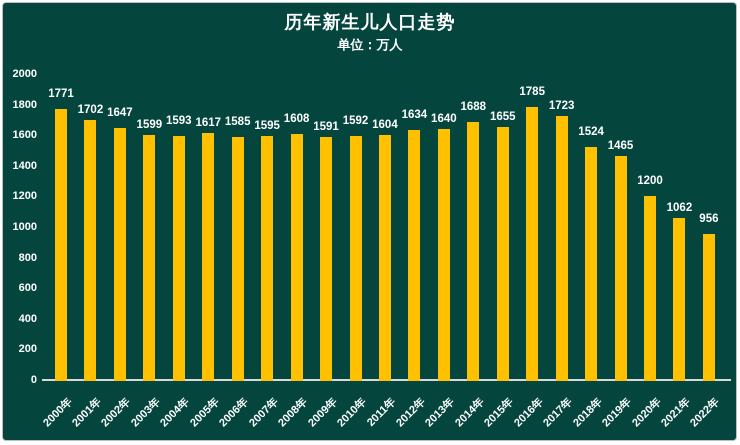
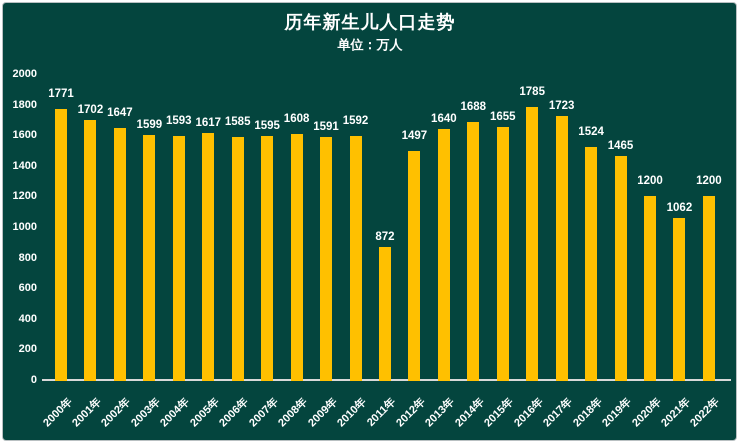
2011年: 1604 -> 872
2012年: 1634 -> 1497
2022年: 956 -> 1200
